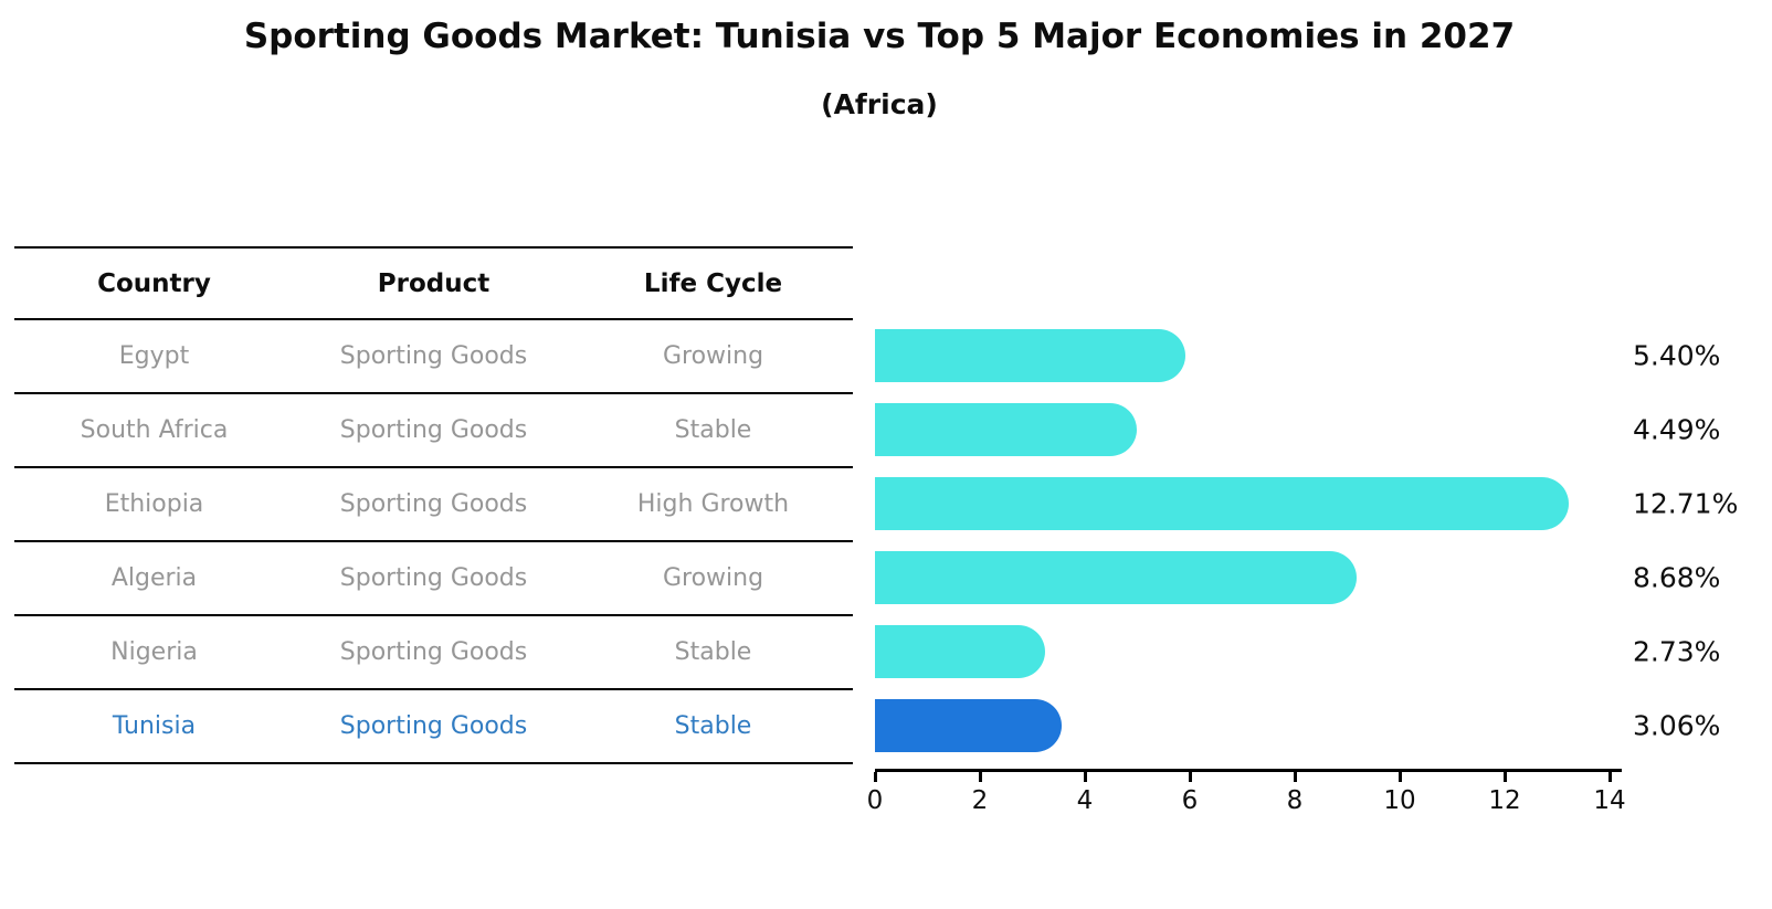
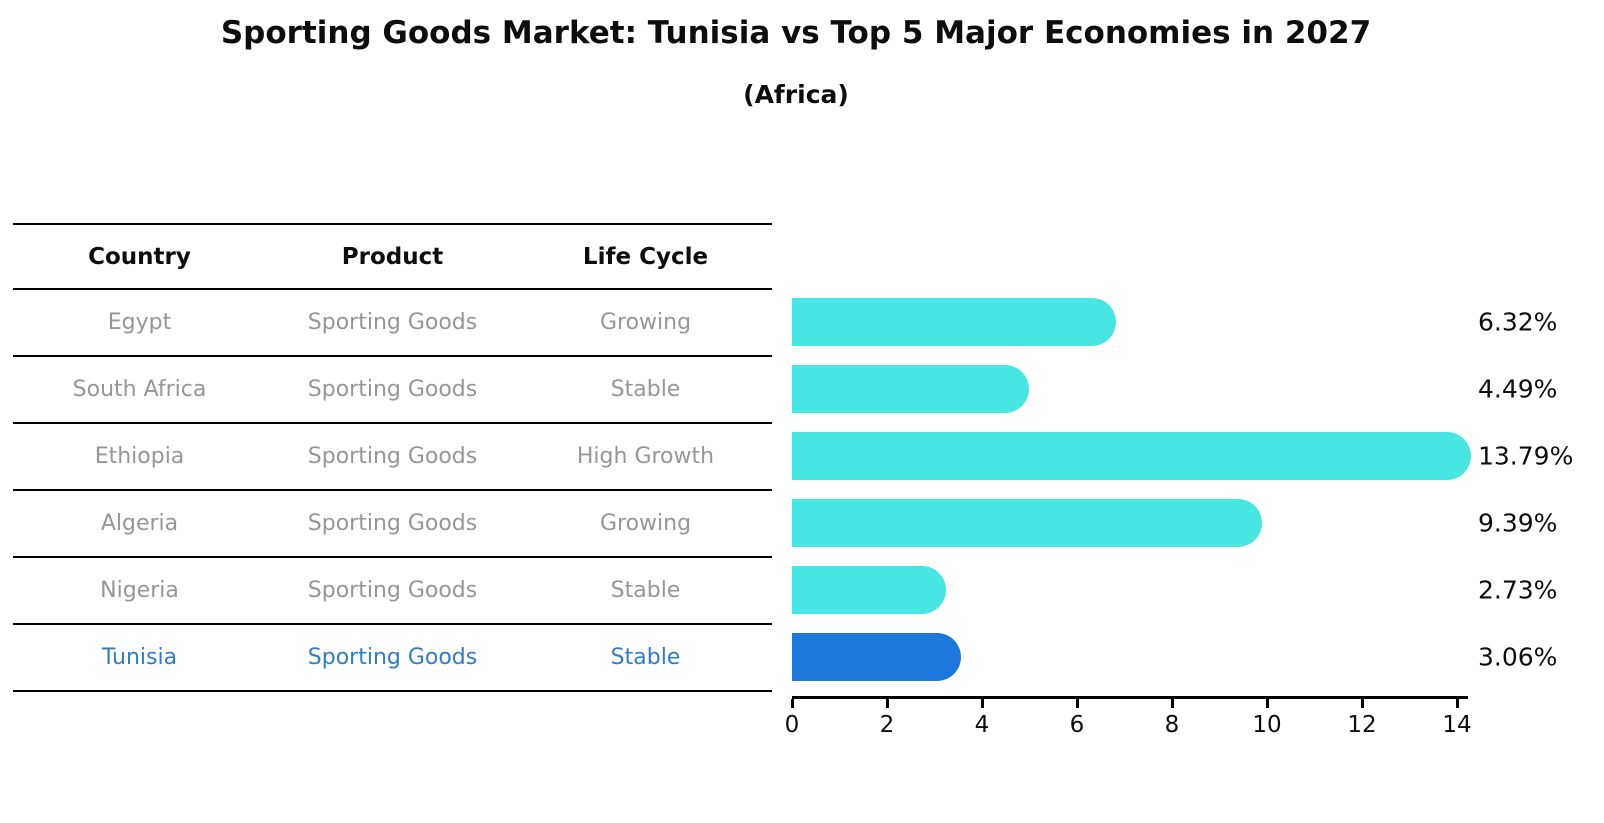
Egypt: 5.40% -> 6.32%
Ethiopia: 12.71% -> 13.79%
Algeria: 8.68% -> 9.39%
